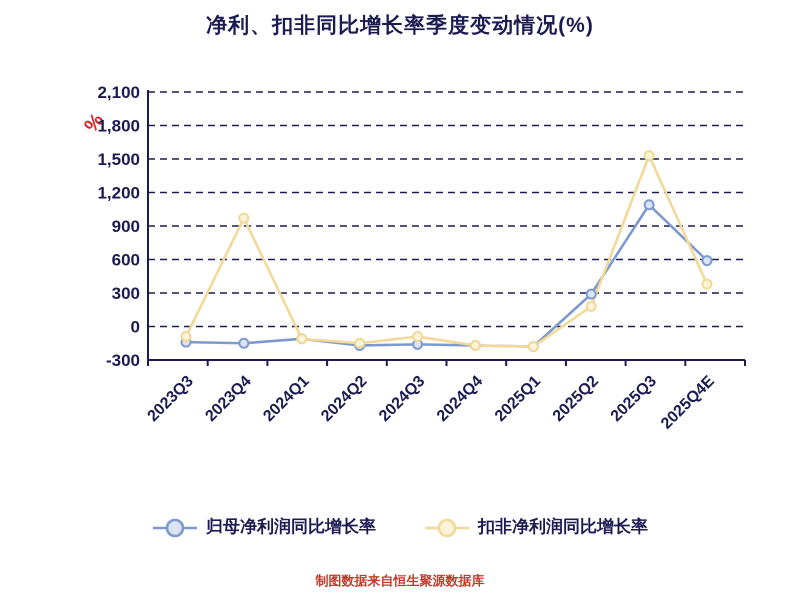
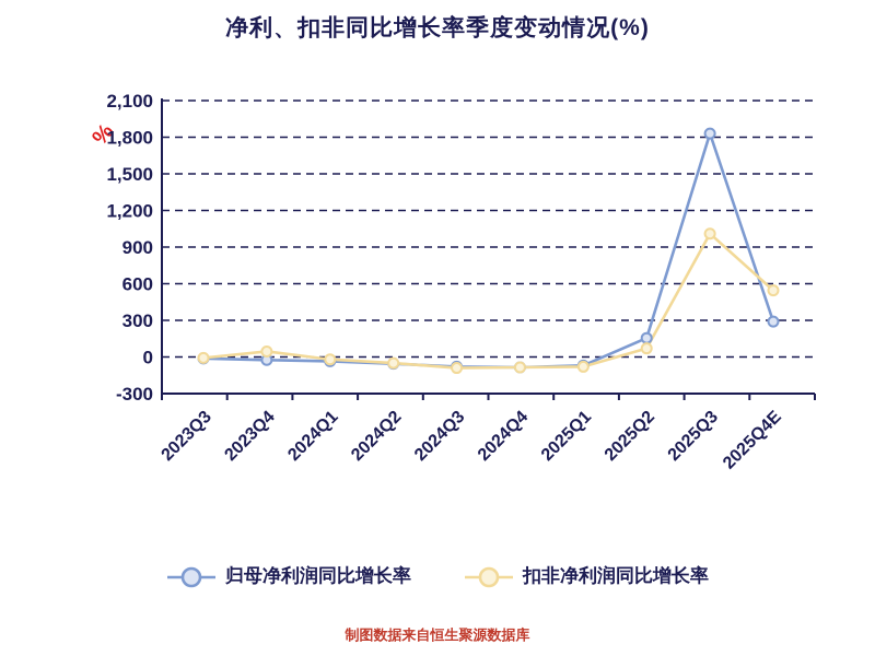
归母净利润同比增长率/2023Q3: -140 -> -10
扣非净利润同比增长率/2023Q3: -90 -> -10
归母净利润同比增长率/2023Q4: -150 -> -20
扣非净利润同比增长率/2023Q4: 970 -> 40
归母净利润同比增长率/2024Q1: -110 -> -40
扣非净利润同比增长率/2024Q1: -110 -> -20
归母净利润同比增长率/2024Q2: -170 -> -60
扣非净利润同比增长率/2024Q2: -150 -> -50
归母净利润同比增长率/2024Q3: -160 -> -80
归母净利润同比增长率/2024Q4: -170 -> -80
扣非净利润同比增长率/2024Q4: -170 -> -80
归母净利润同比增长率/2025Q1: -180 -> -70
扣非净利润同比增长率/2025Q1: -180 -> -80
归母净利润同比增长率/2025Q2: 290 -> 160
扣非净利润同比增长率/2025Q2: 180 -> 70
归母净利润同比增长率/2025Q3: 1090 -> 1830
扣非净利润同比增长率/2025Q3: 1530 -> 1010
归母净利润同比增长率/2025Q4E: 590 -> 290
扣非净利润同比增长率/2025Q4E: 380 -> 540
